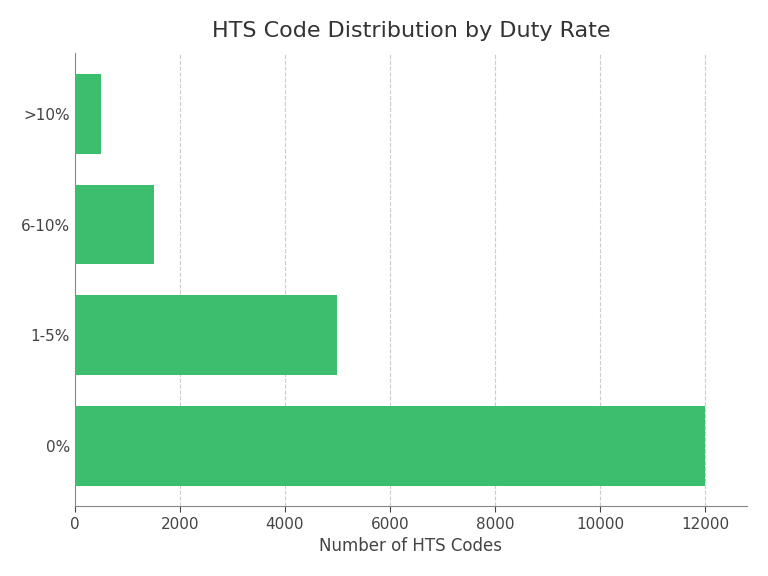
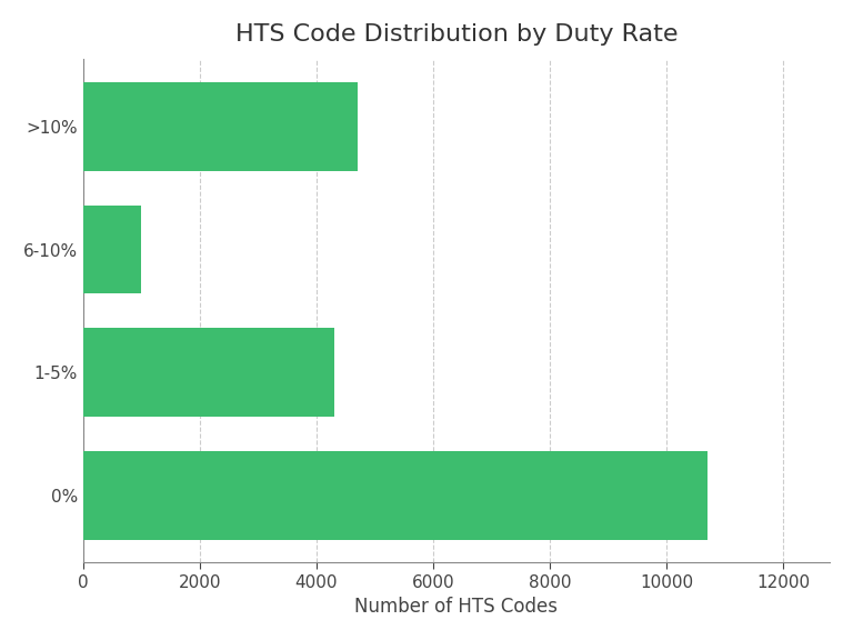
>10%: 500 -> 4700
6-10%: 1500 -> 1000
1-5%: 5000 -> 4300
0%: 12000 -> 10700
